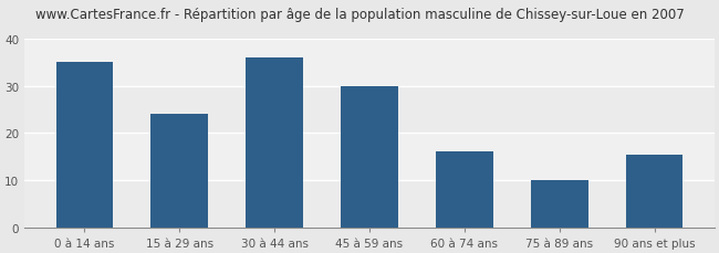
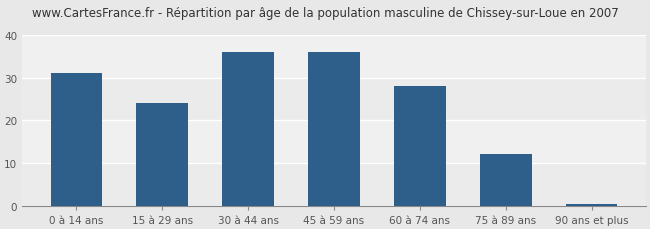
0 à 14 ans: 35.0 -> 31.0
45 à 59 ans: 30.0 -> 36.0
60 à 74 ans: 16.0 -> 28.0
75 à 89 ans: 10.0 -> 12.0
90 ans et plus: 15.5 -> 0.5
